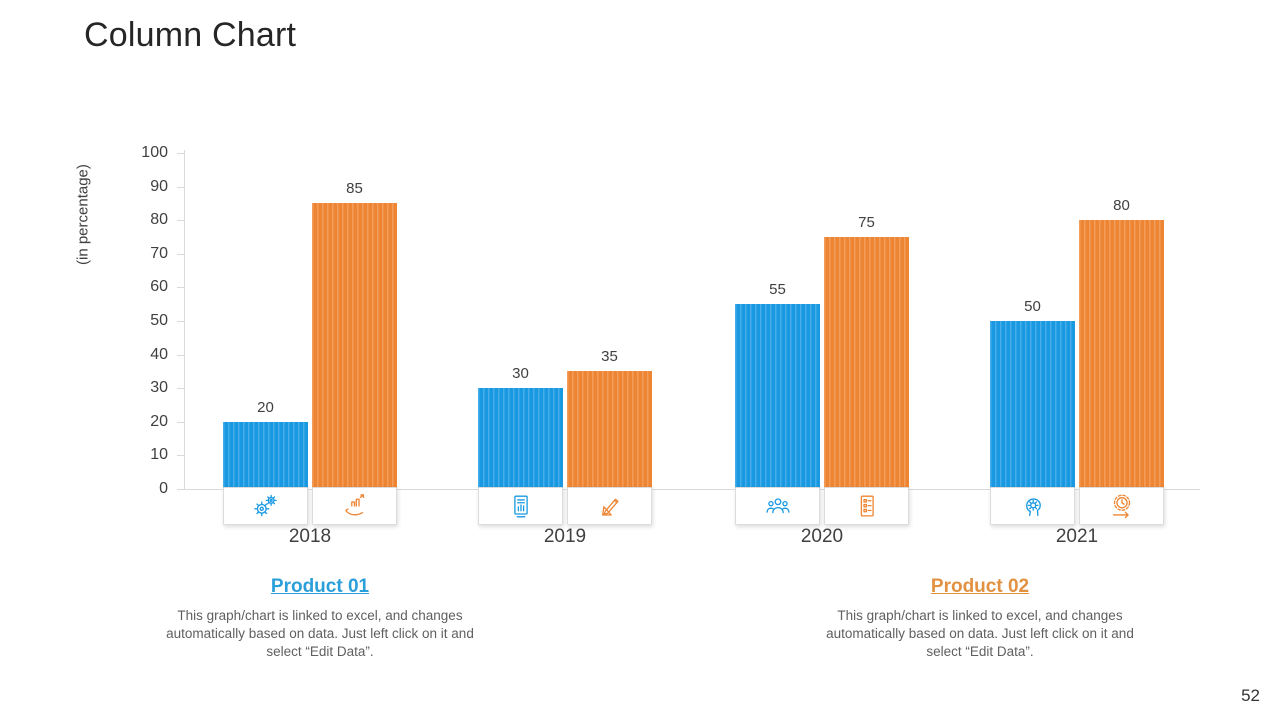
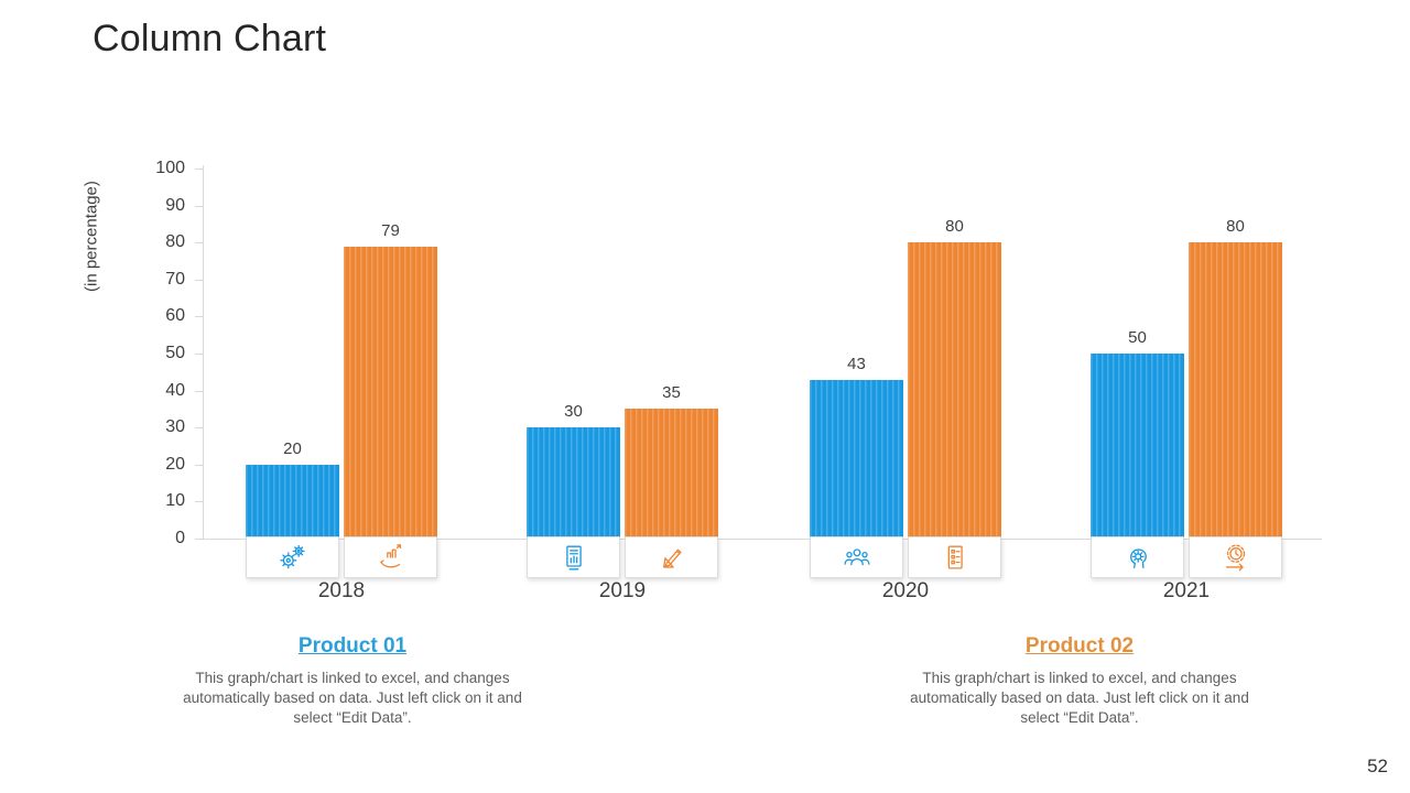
Product 02/2018: 85 -> 79
Product 01/2020: 55 -> 43
Product 02/2020: 75 -> 80
